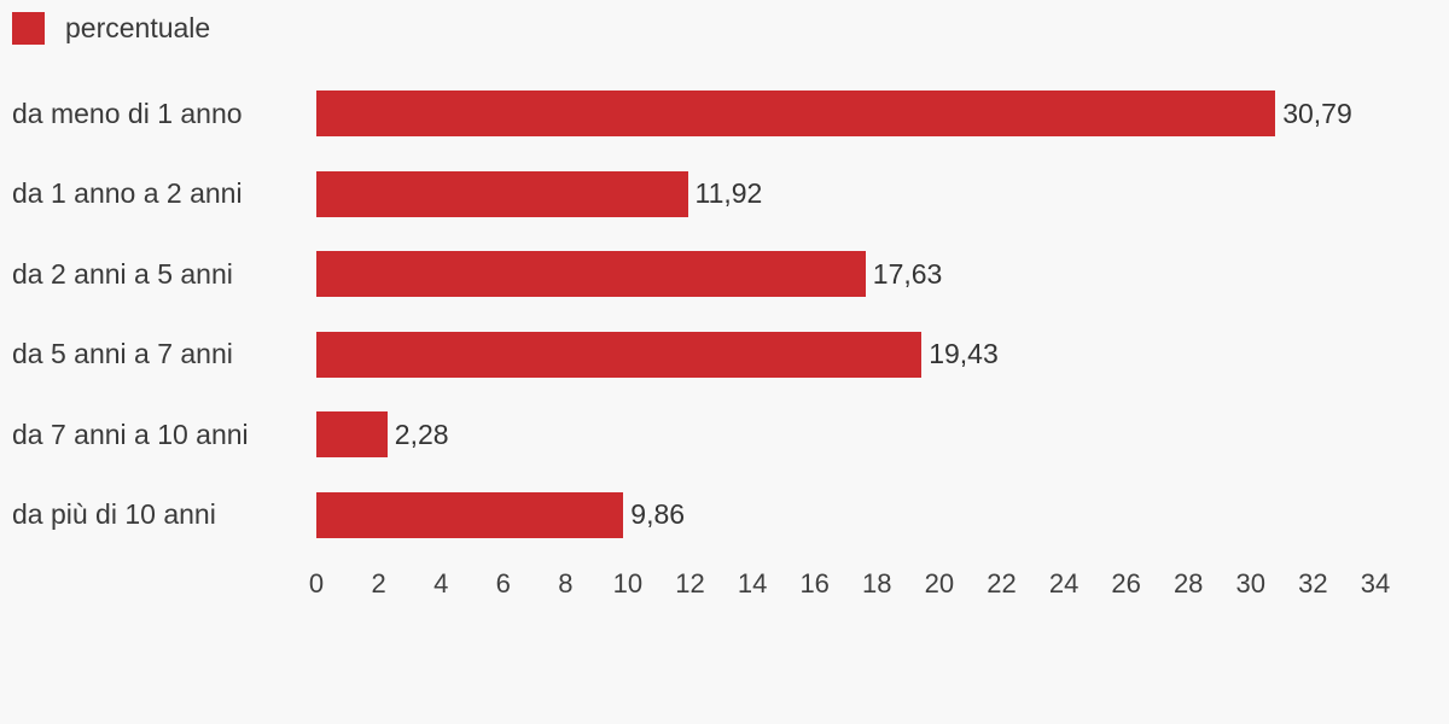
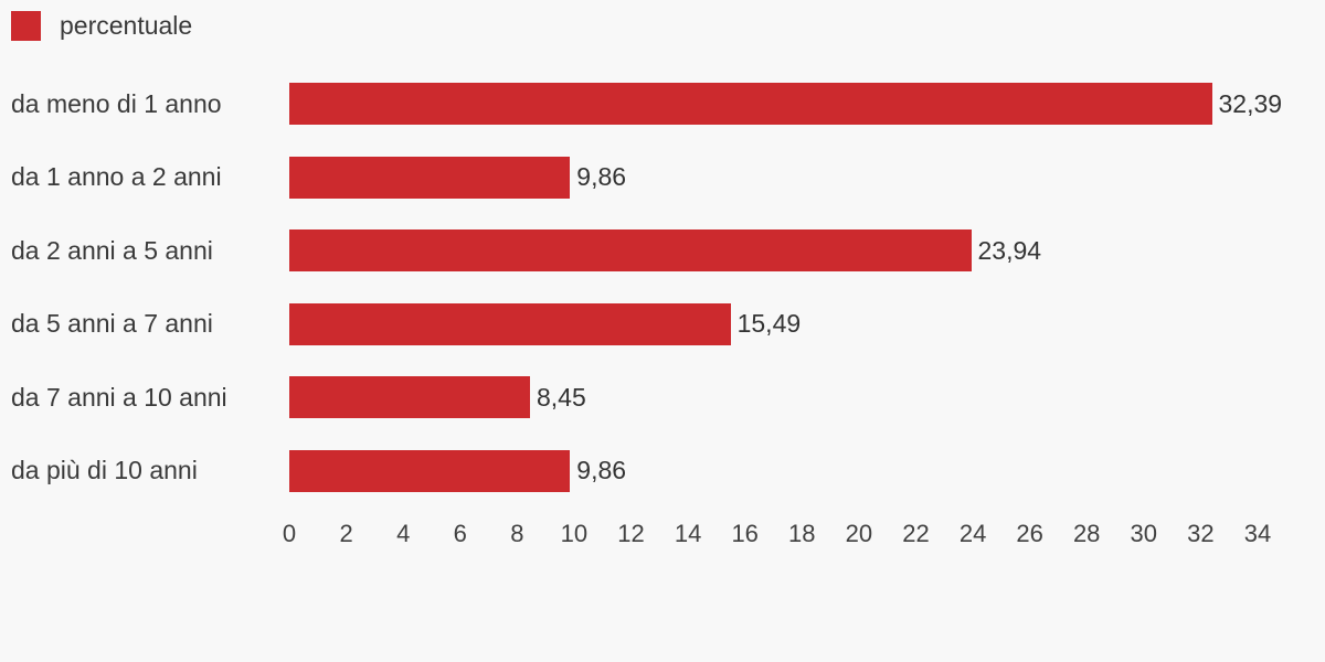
da meno di 1 anno: 30,79 -> 32,39
da 1 anno a 2 anni: 11,92 -> 9,86
da 2 anni a 5 anni: 17,63 -> 23,94
da 5 anni a 7 anni: 19,43 -> 15,49
da 7 anni a 10 anni: 2,28 -> 8,45
